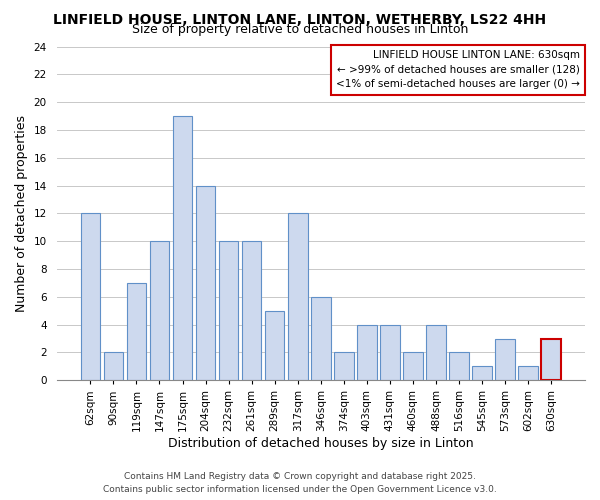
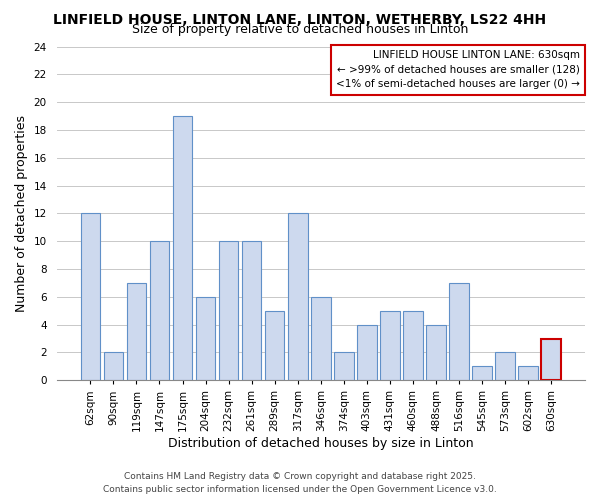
204sqm: 14 -> 6
431sqm: 4 -> 5
460sqm: 2 -> 5
516sqm: 2 -> 7
573sqm: 3 -> 2
